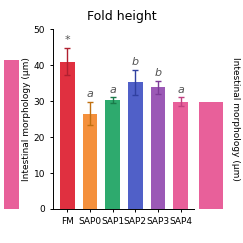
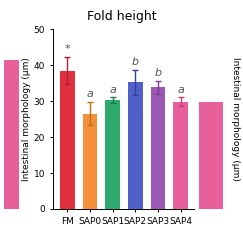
FM: 41.0 -> 38.5
